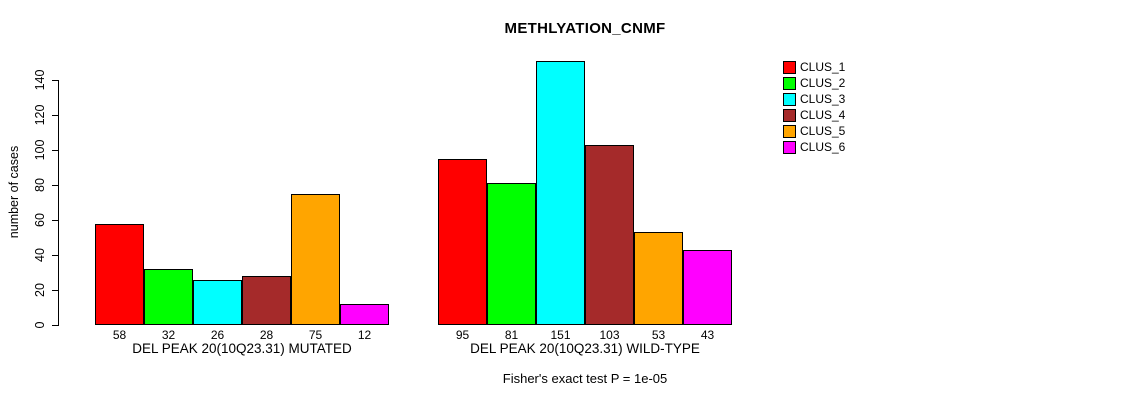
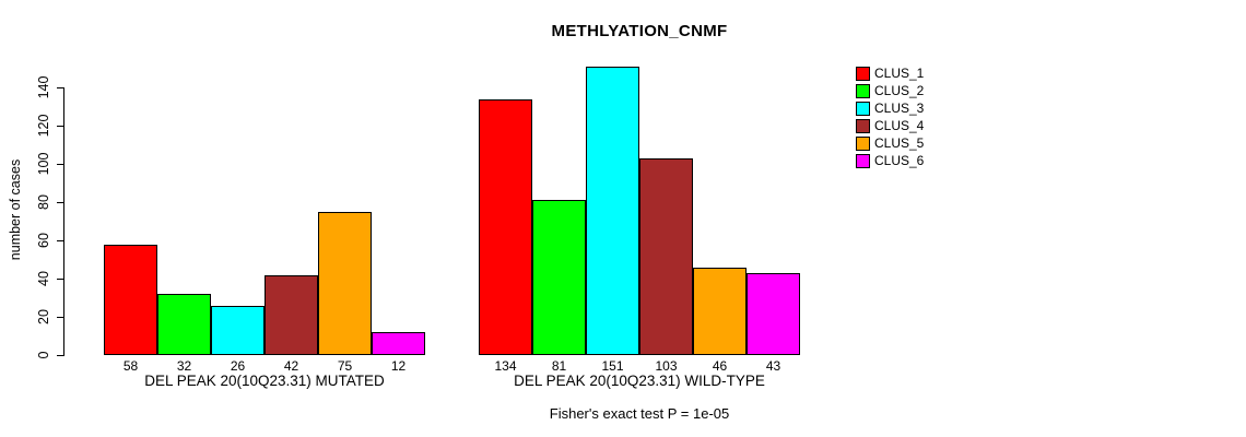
CLUS_4/DEL PEAK 20(10Q23.31) MUTATED: 28 -> 42
CLUS_1/DEL PEAK 20(10Q23.31) WILD-TYPE: 95 -> 134
CLUS_5/DEL PEAK 20(10Q23.31) WILD-TYPE: 53 -> 46
